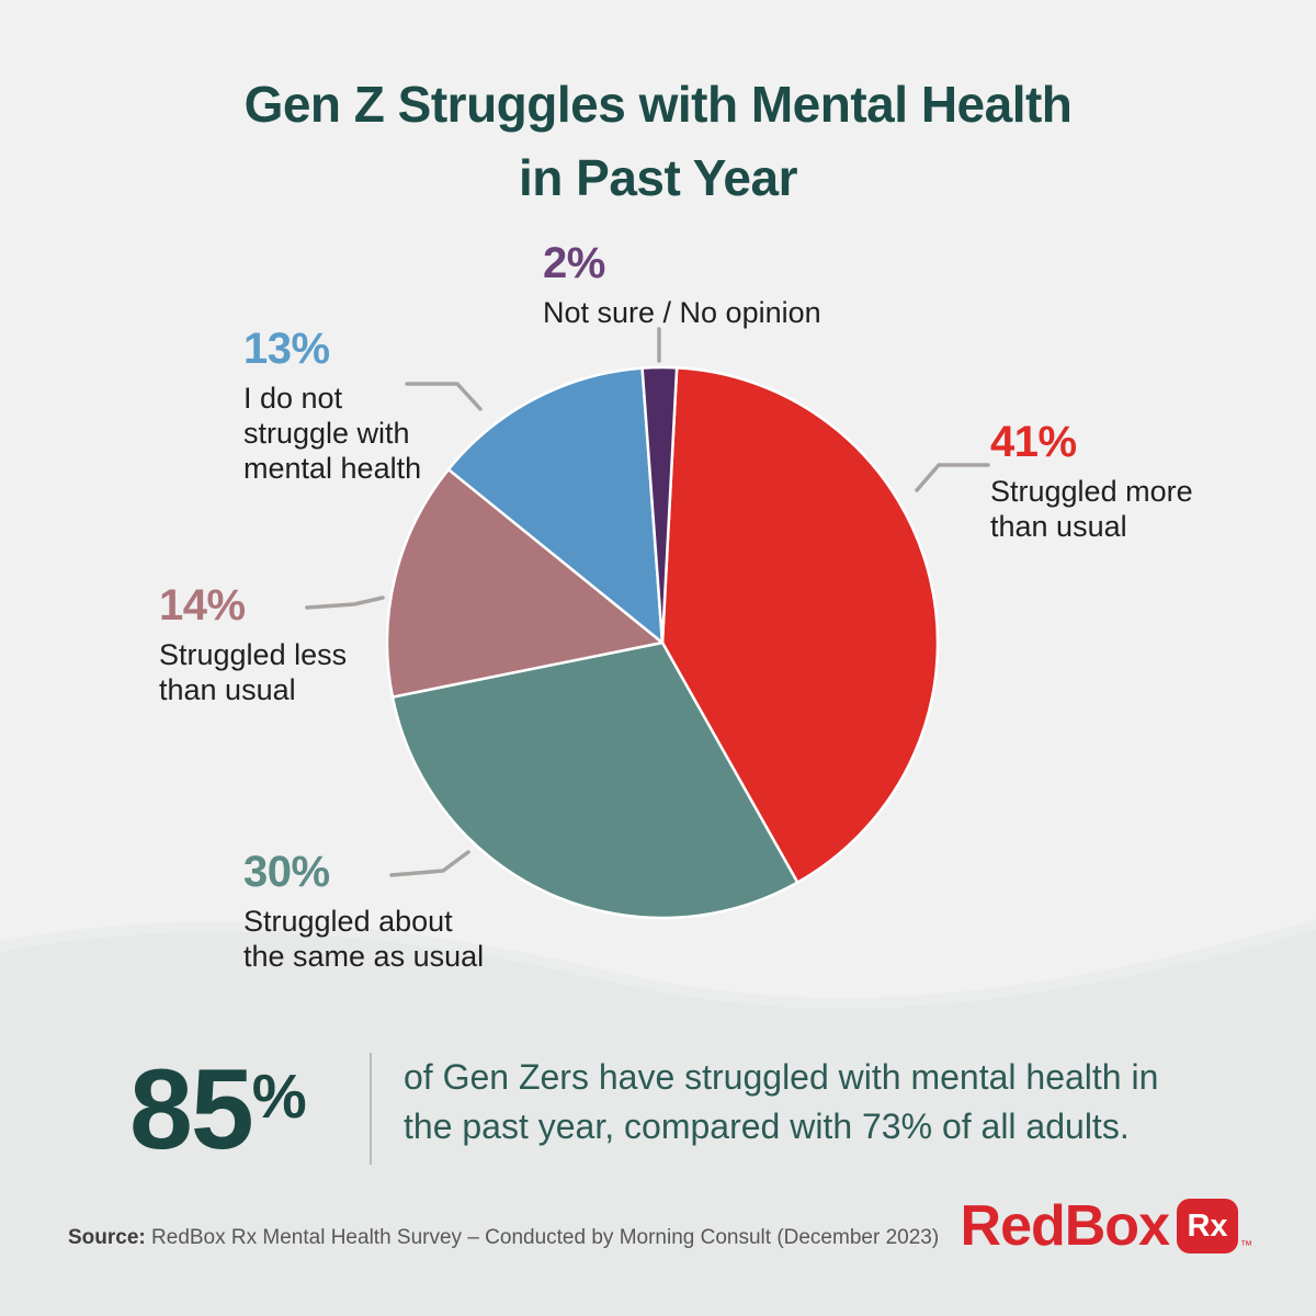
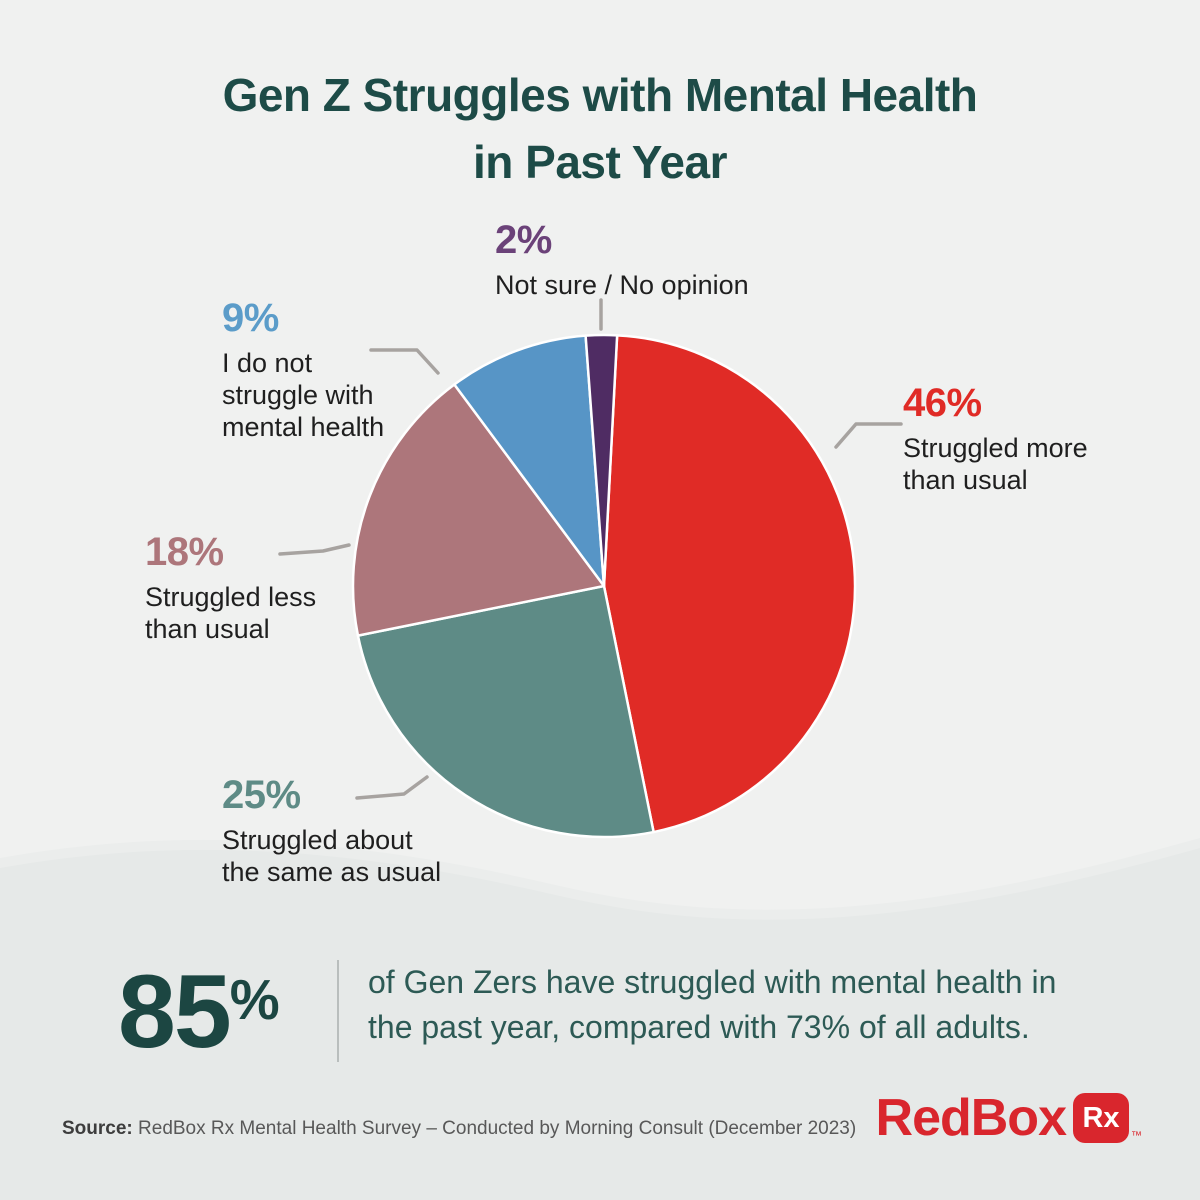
Struggled more than usual: 41% -> 46%
Struggled about the same as usual: 30% -> 25%
Struggled less than usual: 14% -> 18%
I do not struggle with mental health: 13% -> 9%
